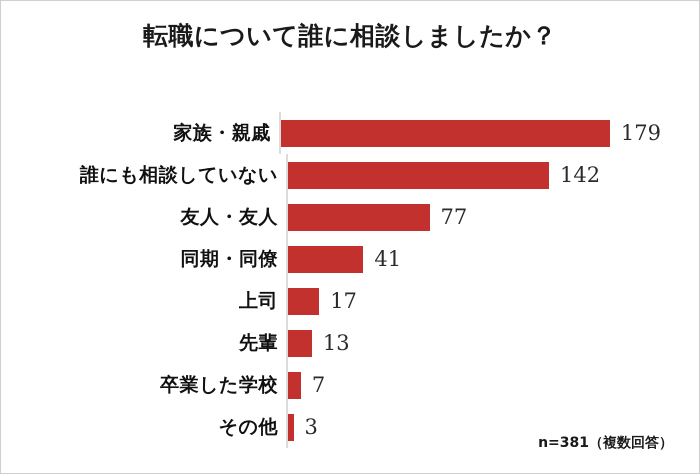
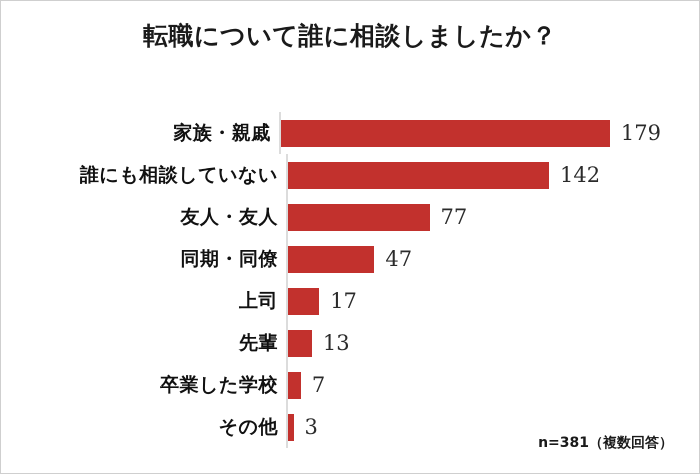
同期・同僚: 41 -> 47
